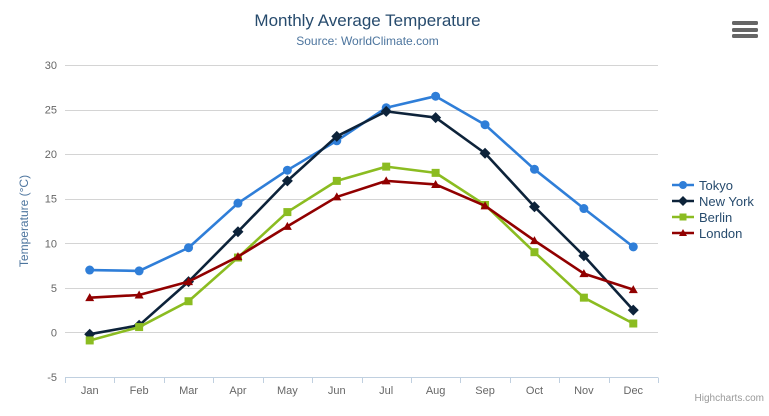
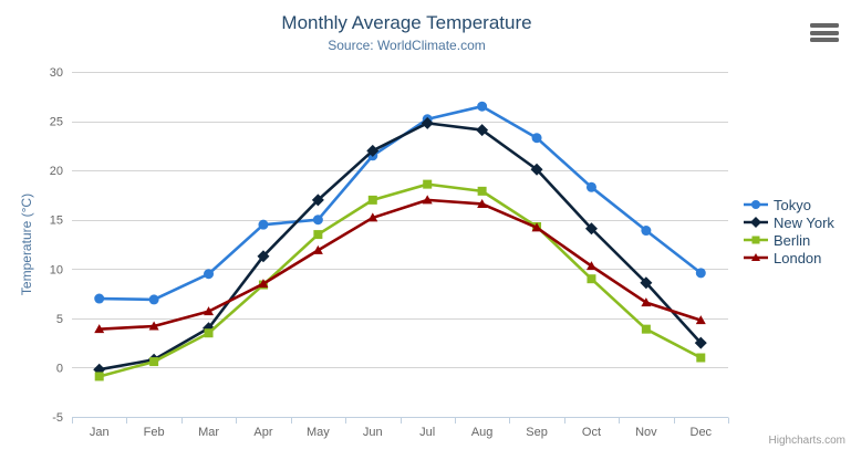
New York/Mar: 6 -> 4
Tokyo/May: 18 -> 15
